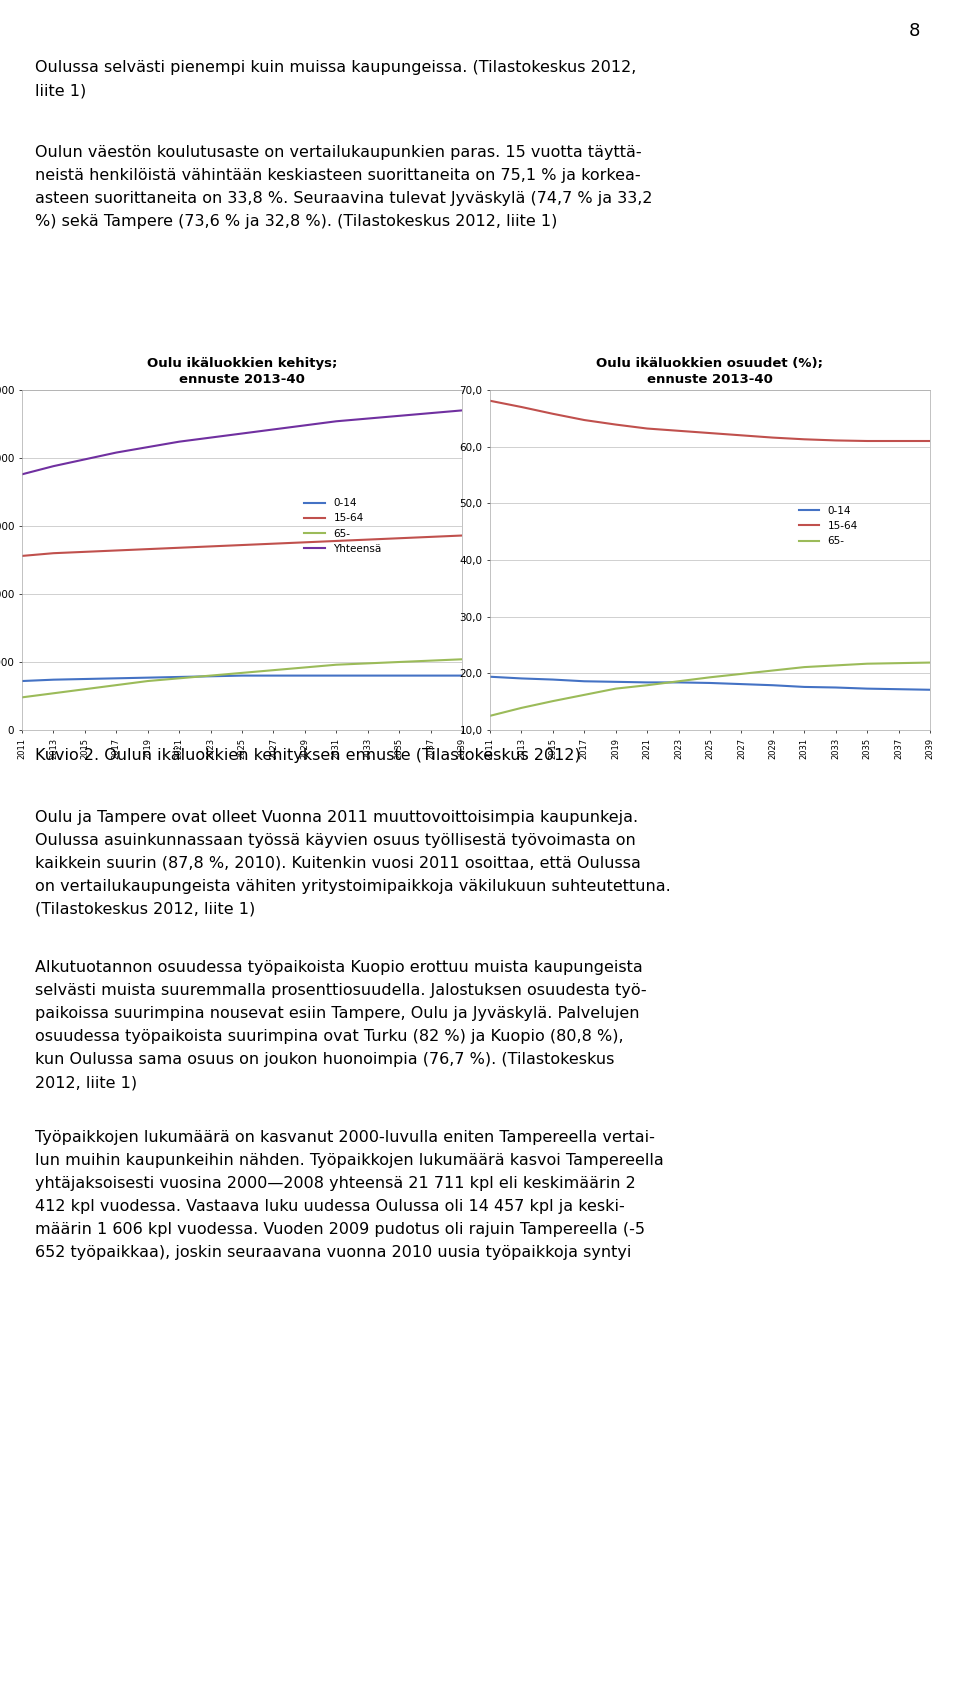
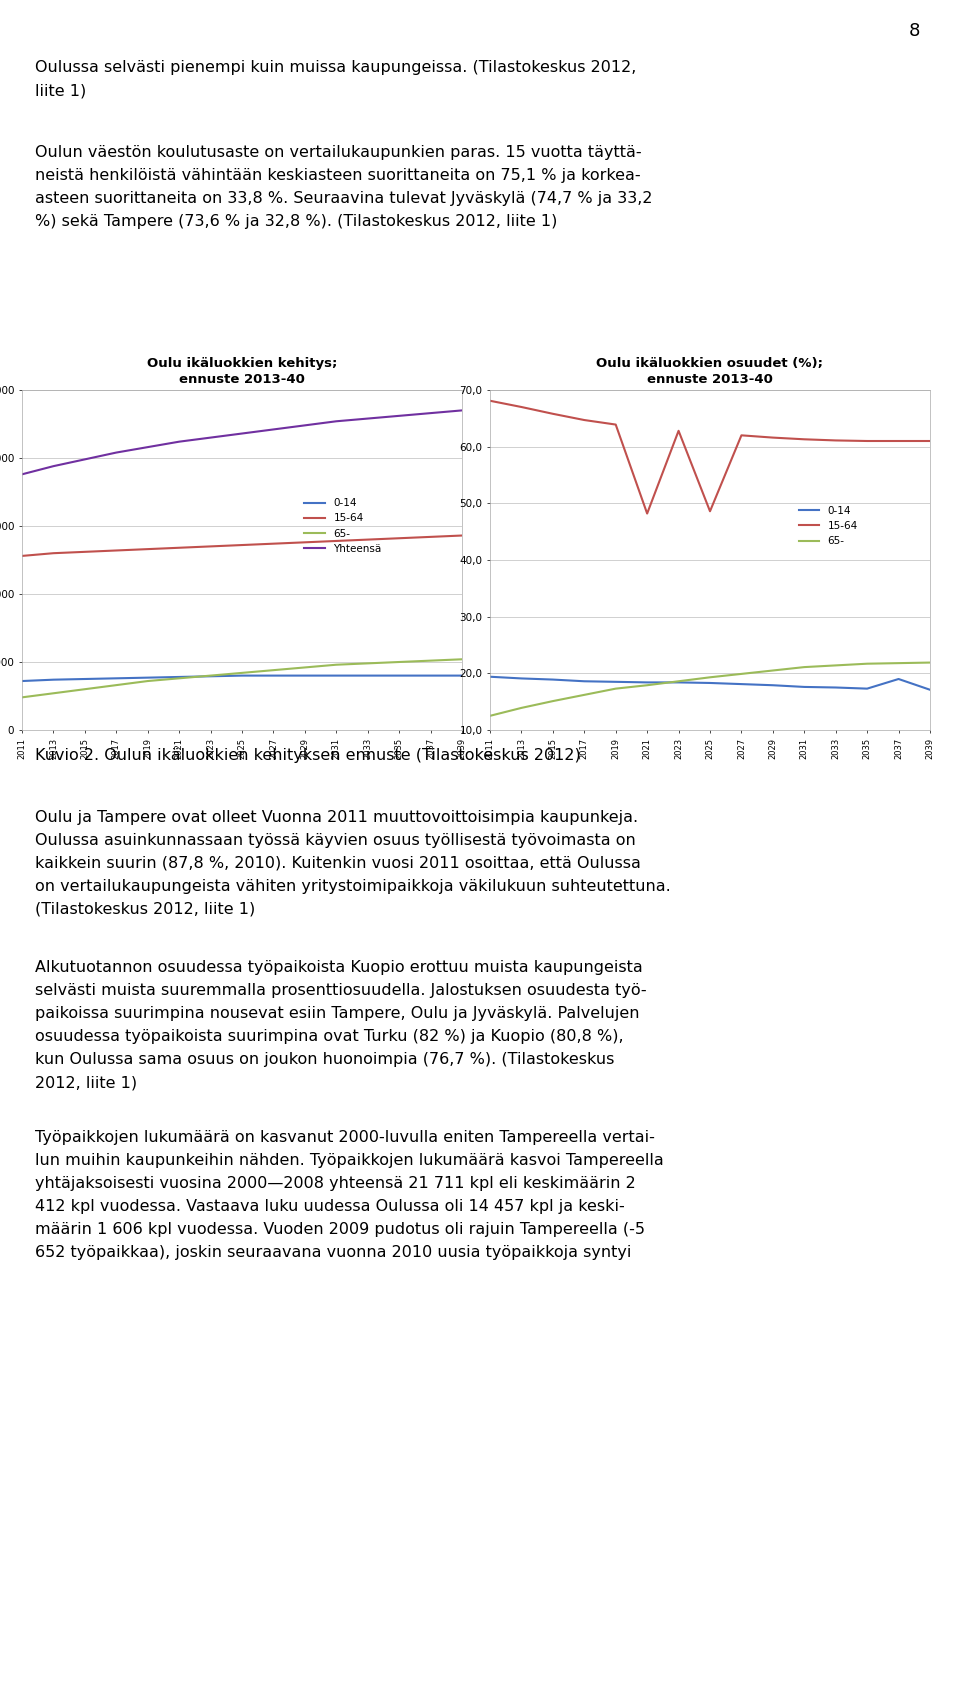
Oulu ikäluokkien osuudet (%); ennuste 2013-40/15-64/2021: 63,2 -> 48,2
Oulu ikäluokkien osuudet (%); ennuste 2013-40/15-64/2025: 62,4 -> 48,6
Oulu ikäluokkien osuudet (%); ennuste 2013-40/0-14/2037: 17,2 -> 19,0
